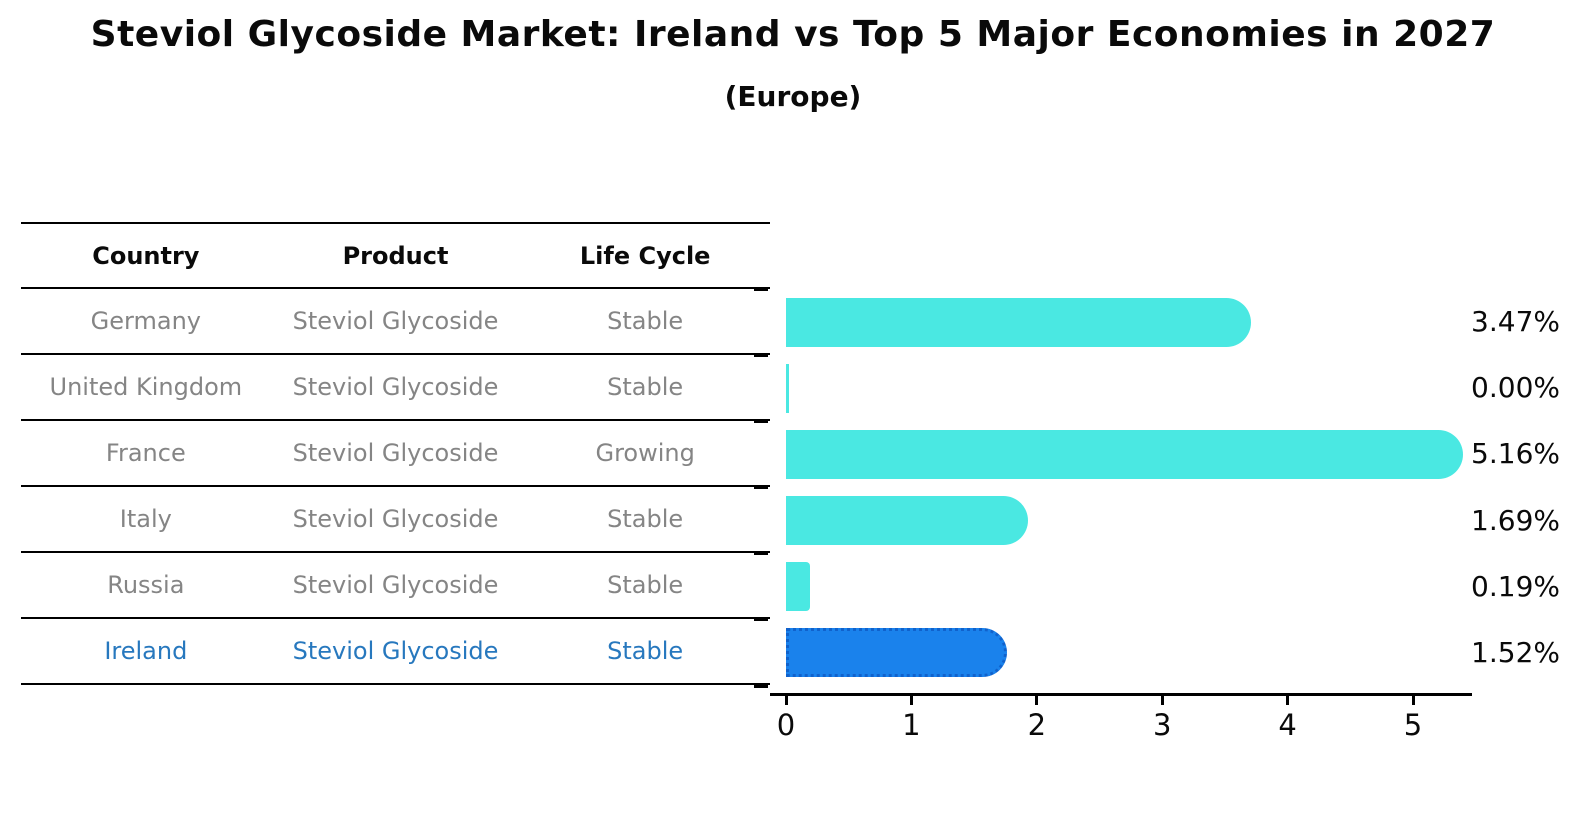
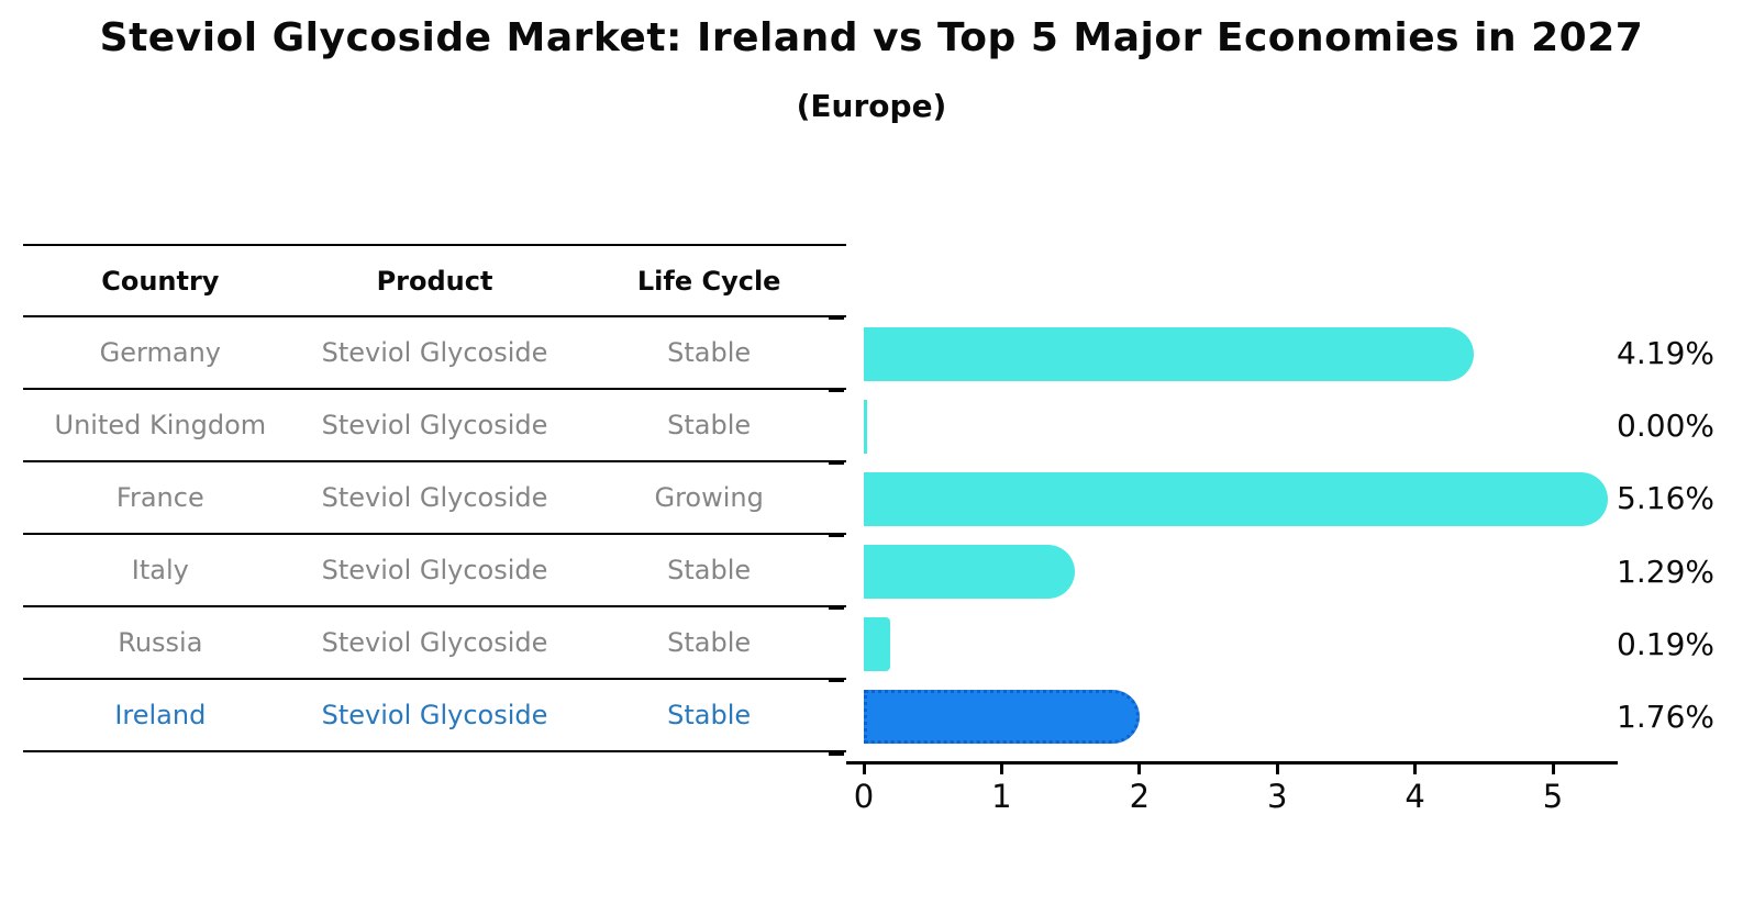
Germany: 3.47% -> 4.19%
Italy: 1.69% -> 1.29%
Ireland: 1.52% -> 1.76%
